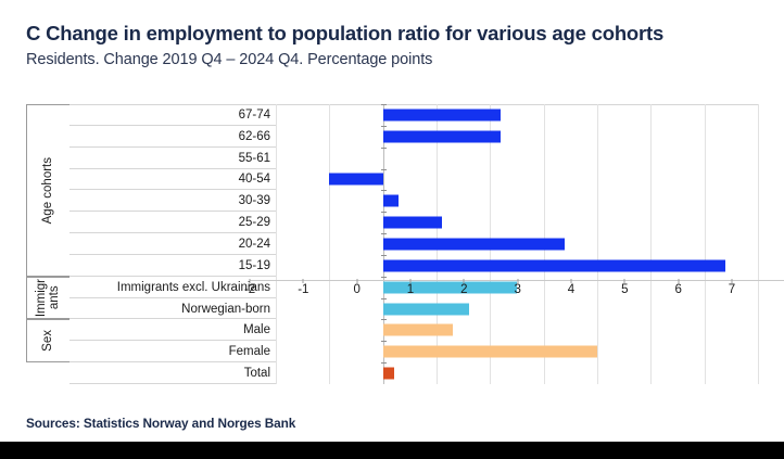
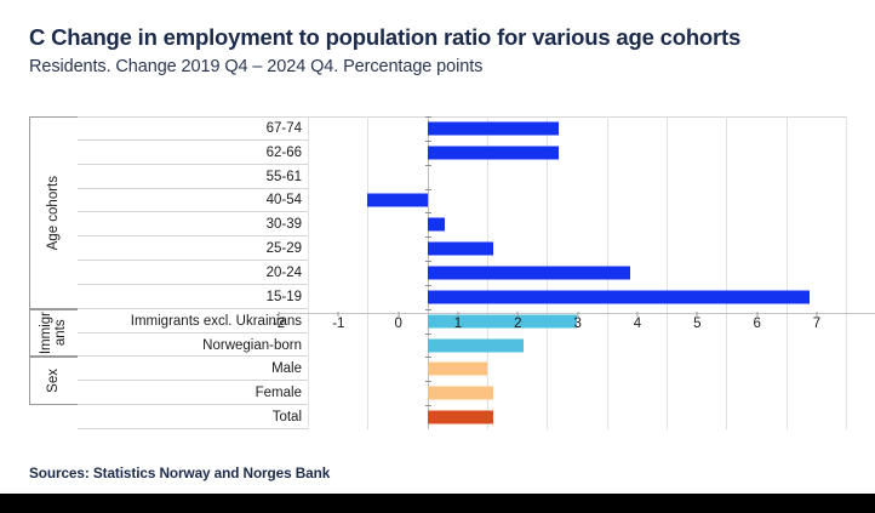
Male: 1.3 -> 1.0
Female: 4.0 -> 1.1
Total: 0.2 -> 1.1
